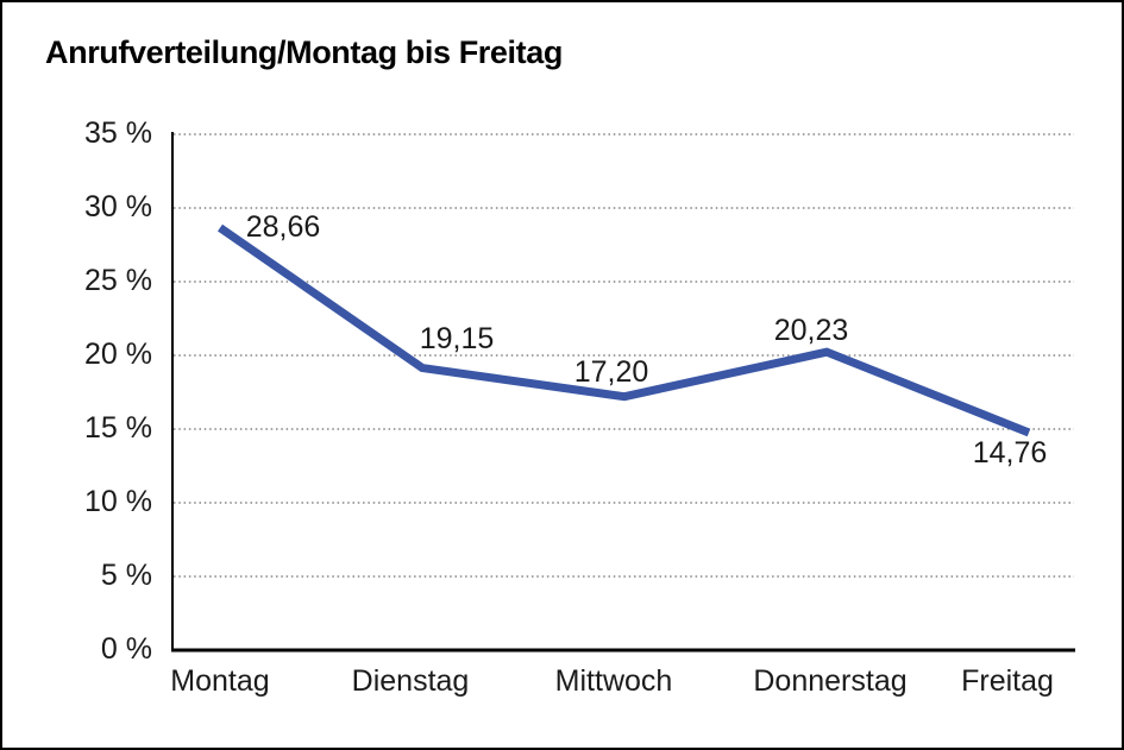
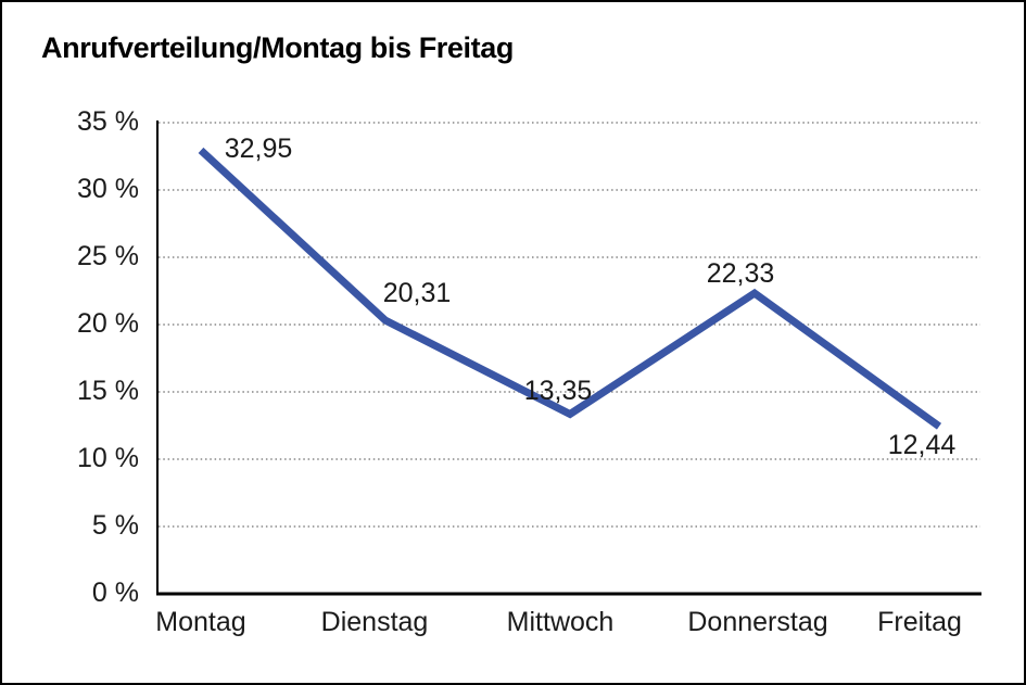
Montag: 28,66 -> 32,95
Dienstag: 19,15 -> 20,31
Mittwoch: 17,20 -> 13,35
Donnerstag: 20,23 -> 22,33
Freitag: 14,76 -> 12,44
